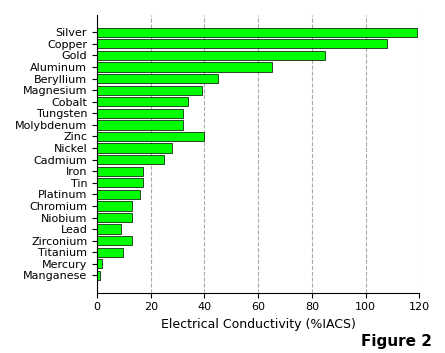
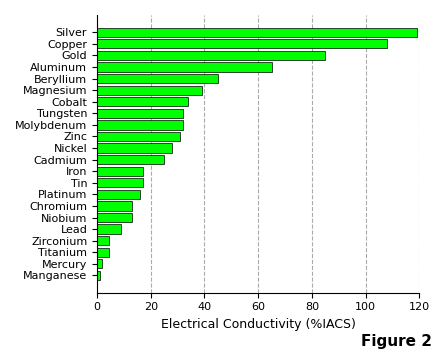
Zinc: 40.0 -> 31.0
Zirconium: 13.0 -> 4.5
Titanium: 9.5 -> 4.5
